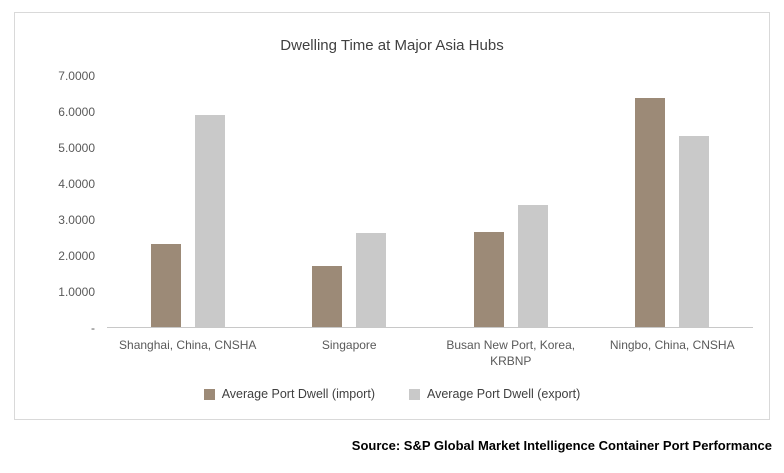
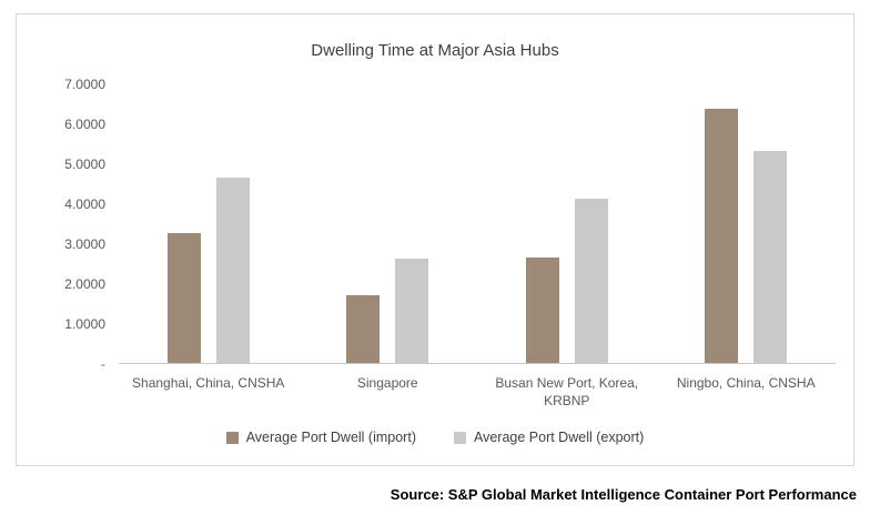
Average Port Dwell (import)/Shanghai, China, CNSHA: 2.3 -> 3.2
Average Port Dwell (export)/Shanghai, China, CNSHA: 5.9 -> 4.7
Average Port Dwell (export)/Busan New Port, Korea, KRBNP: 3.4 -> 4.1
